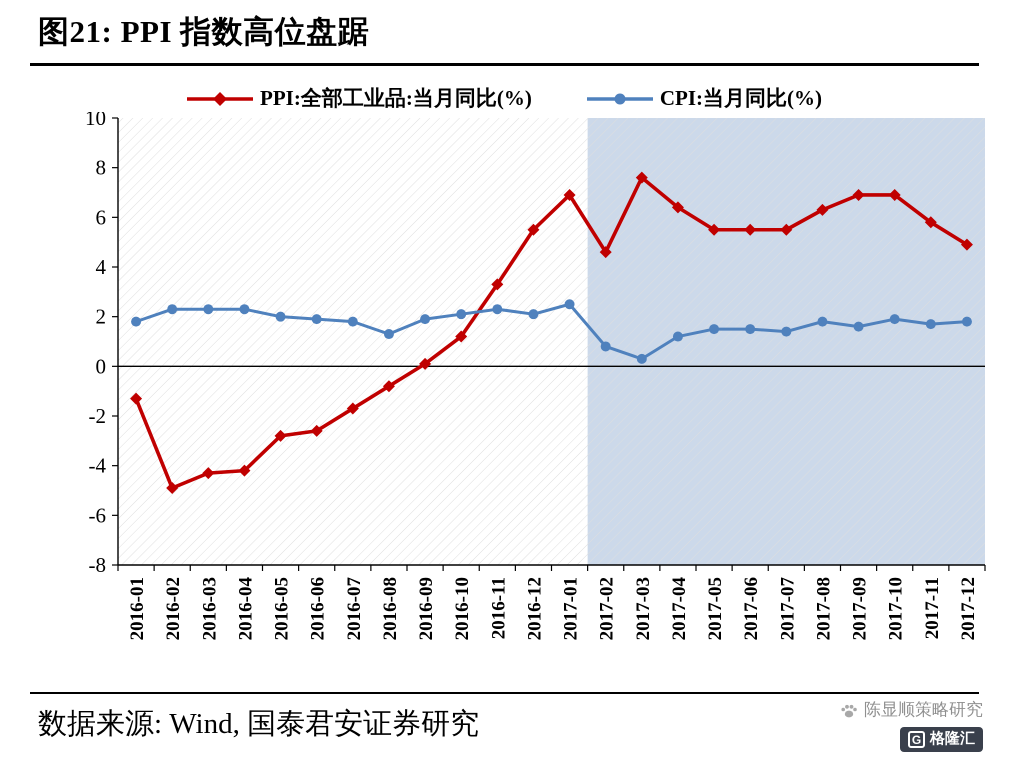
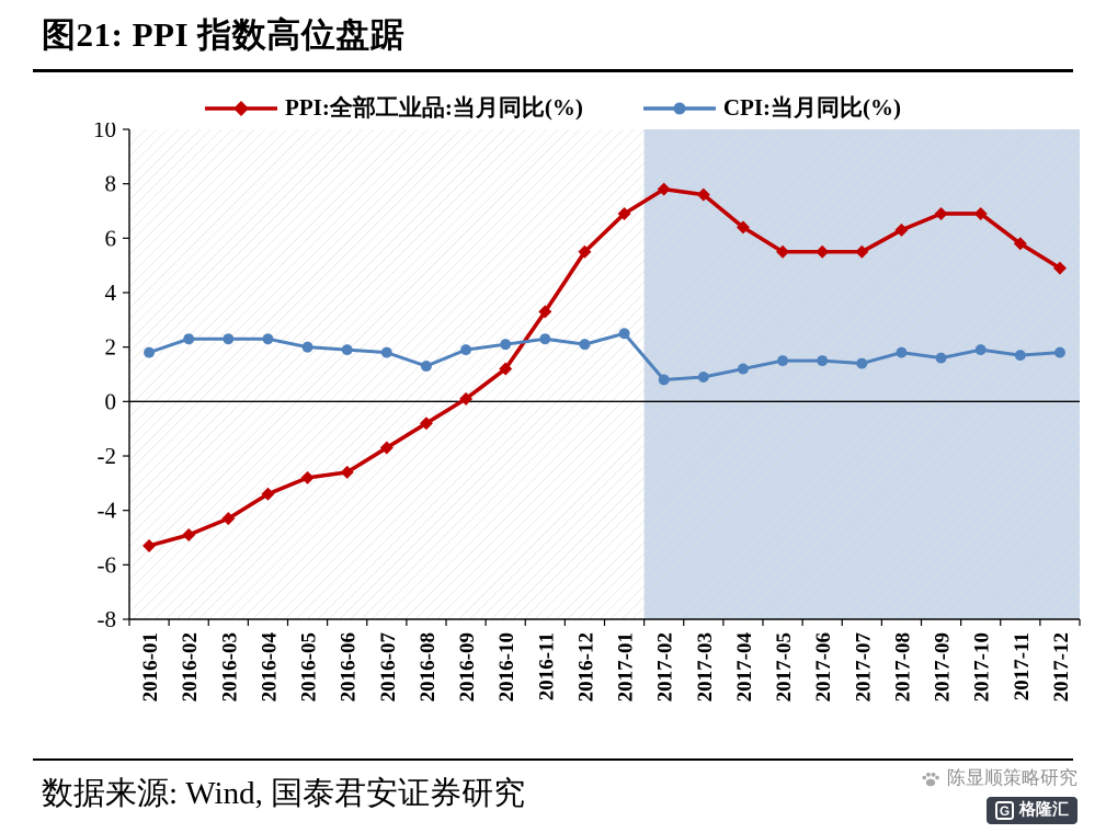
PPI:全部工业品:当月同比(%)/2016-01: -1.3 -> -5.3
PPI:全部工业品:当月同比(%)/2016-04: -4.2 -> -3.4
PPI:全部工业品:当月同比(%)/2017-02: 4.6 -> 7.8
CPI:当月同比(%)/2017-03: 0.3 -> 0.9
